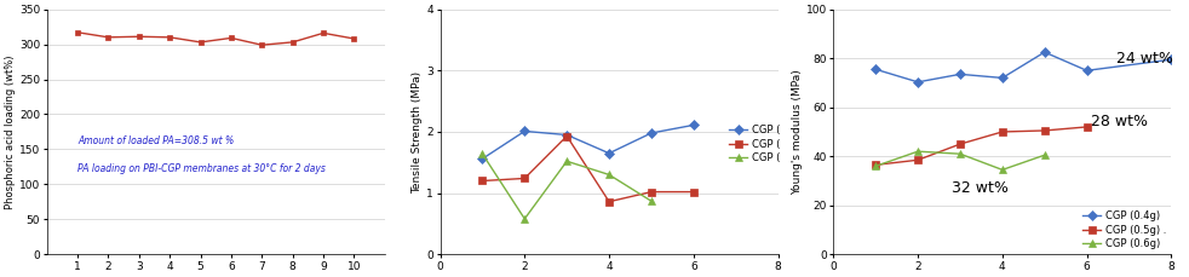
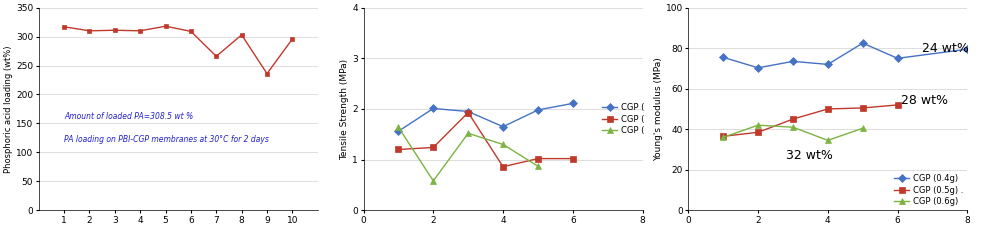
5: 303 -> 318
7: 299 -> 266
9: 316 -> 236
10: 308 -> 296
